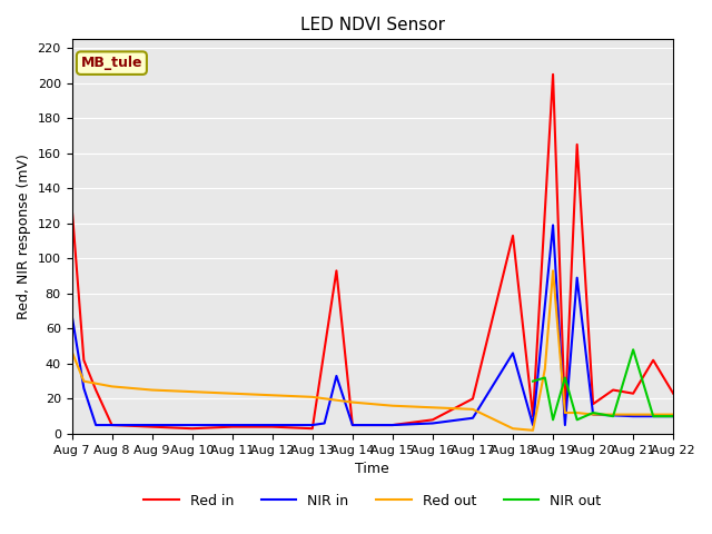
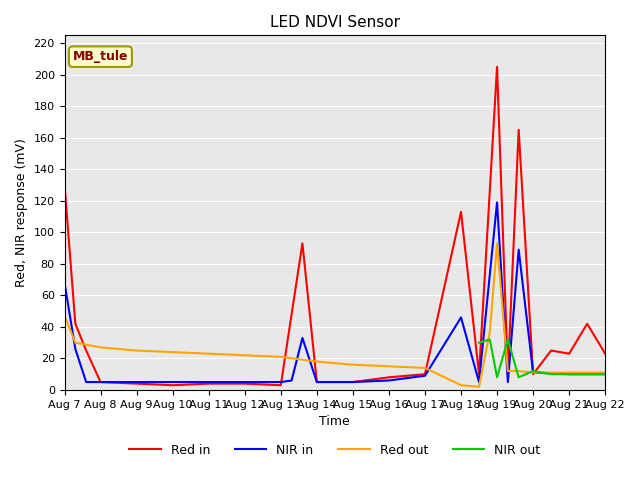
Red in/Aug 17: 20 -> 10
Red in/Aug 20: 17 -> 10
NIR out/Aug 21: 48 -> 10
